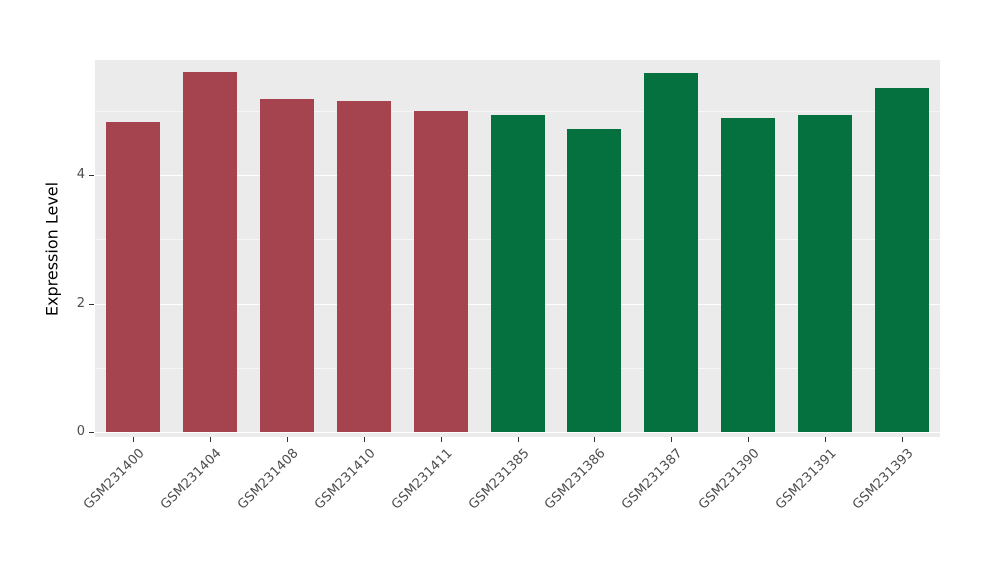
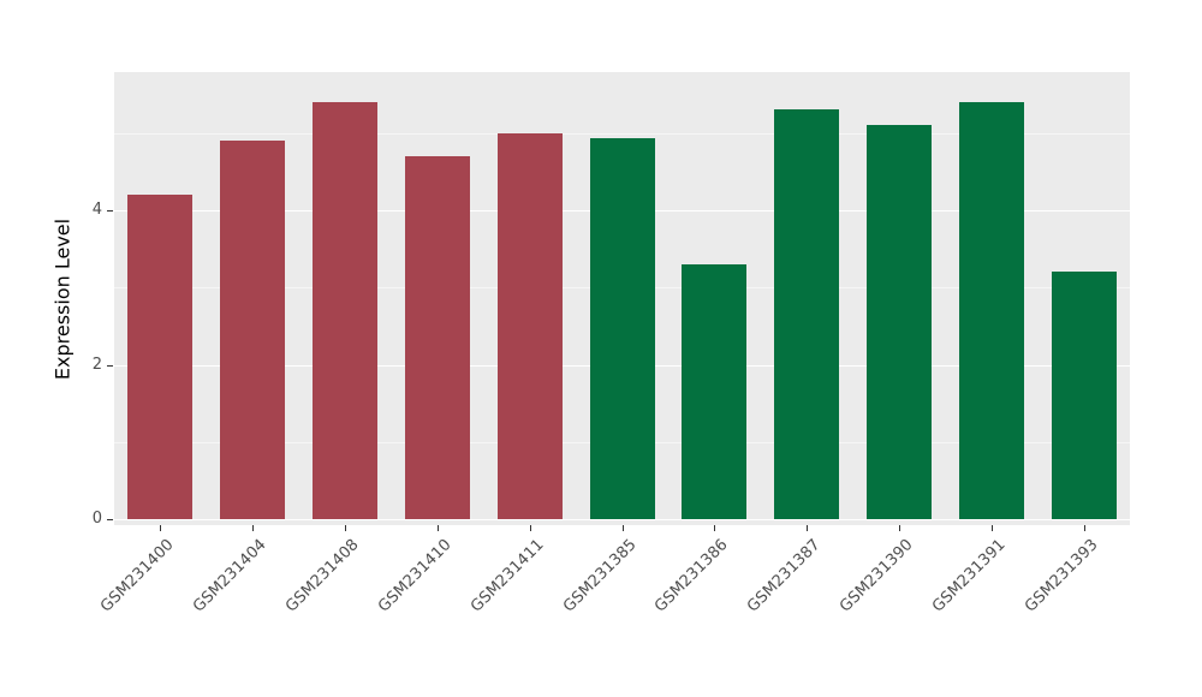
GSM231400: 4.8 -> 4.2
GSM231404: 5.6 -> 4.9
GSM231408: 5.2 -> 5.4
GSM231410: 5.2 -> 4.7
GSM231386: 4.7 -> 3.3
GSM231387: 5.6 -> 5.3
GSM231390: 4.9 -> 5.1
GSM231391: 4.9 -> 5.4
GSM231393: 5.3 -> 3.2
